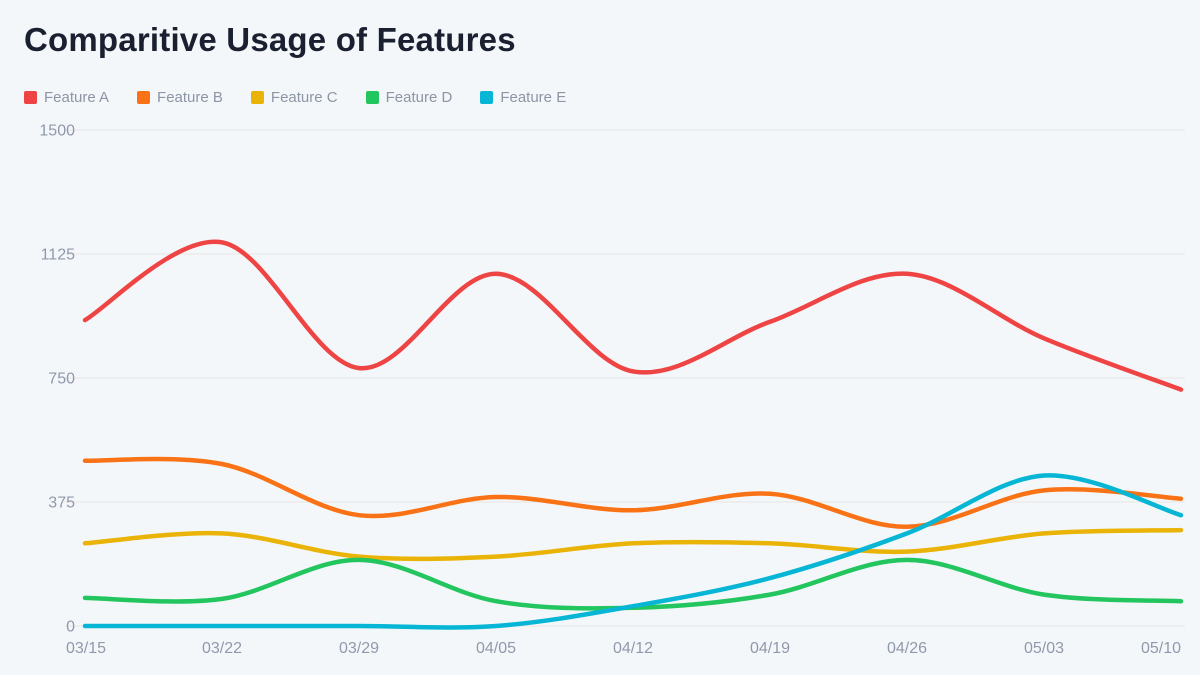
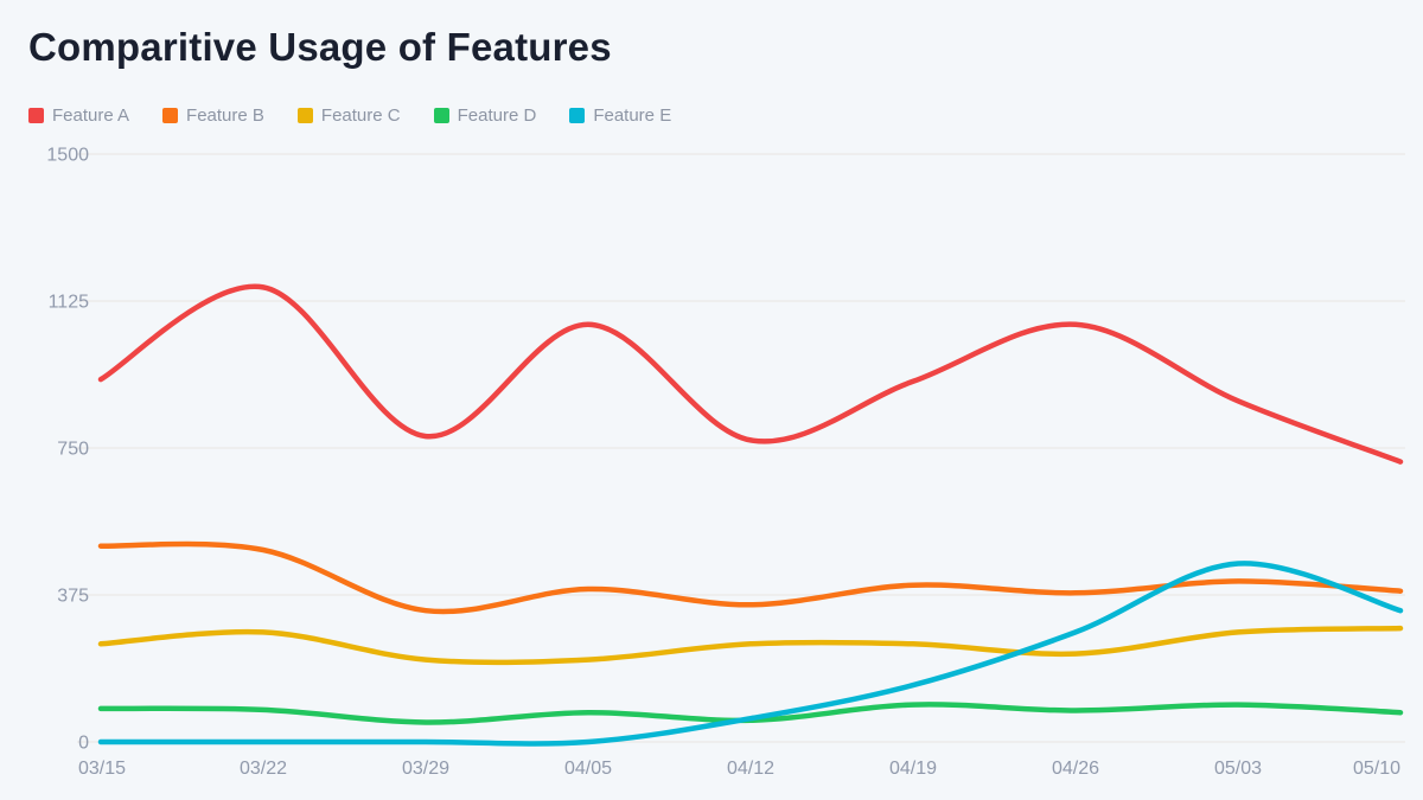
Feature D/03/29: 200 -> 50
Feature B/04/26: 300 -> 380
Feature D/04/26: 200 -> 80
